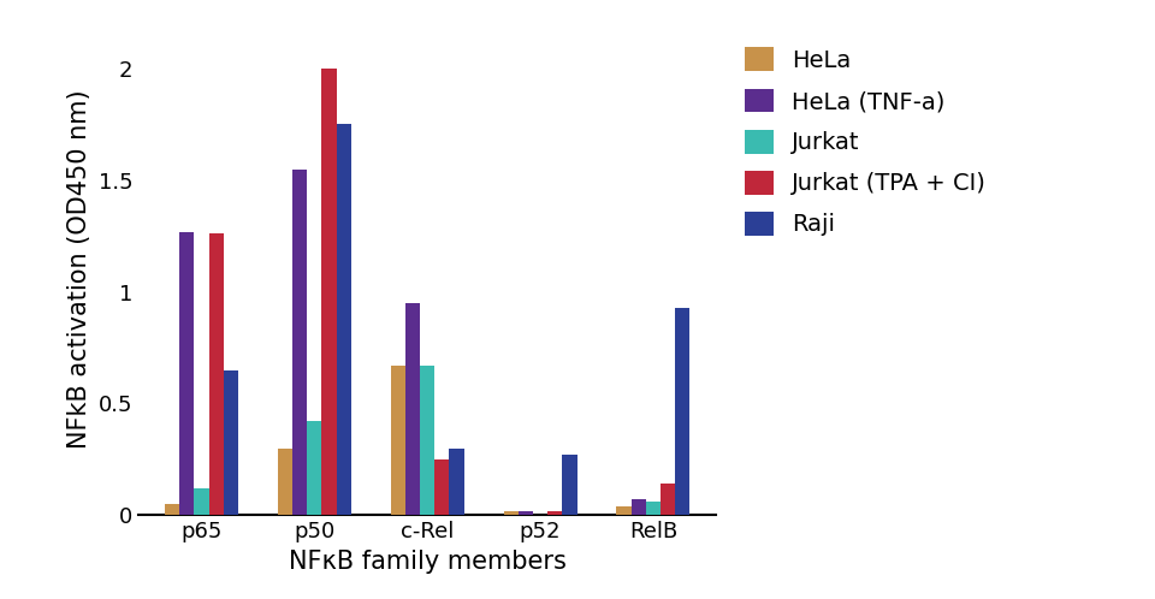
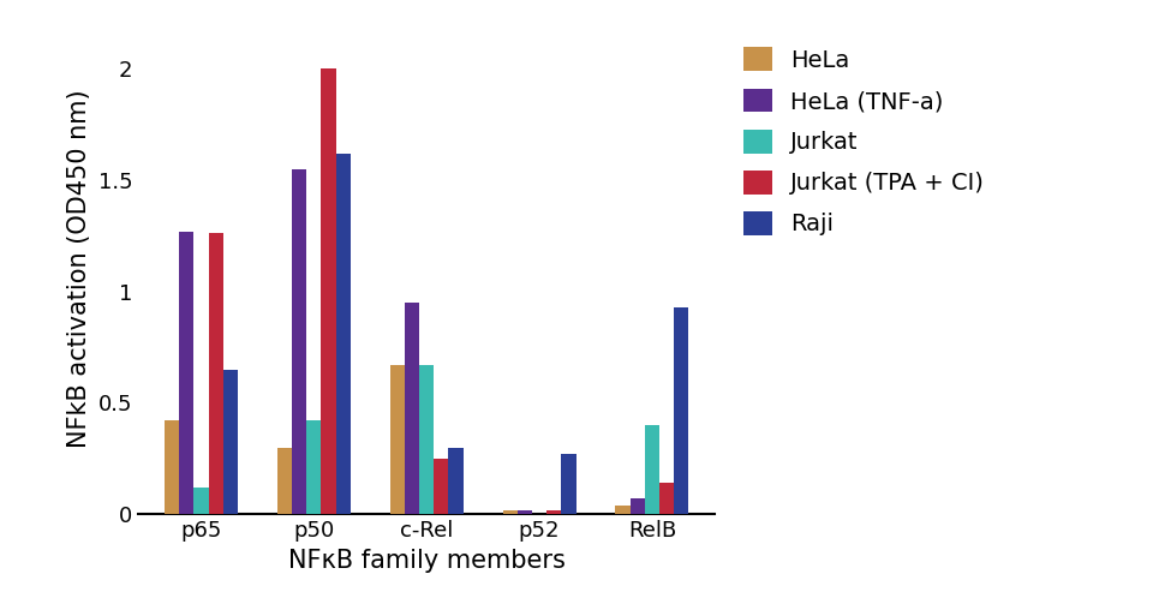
HeLa/p65: 0.05 -> 0.42
Raji/p50: 1.75 -> 1.62
Jurkat/RelB: 0.06 -> 0.40
